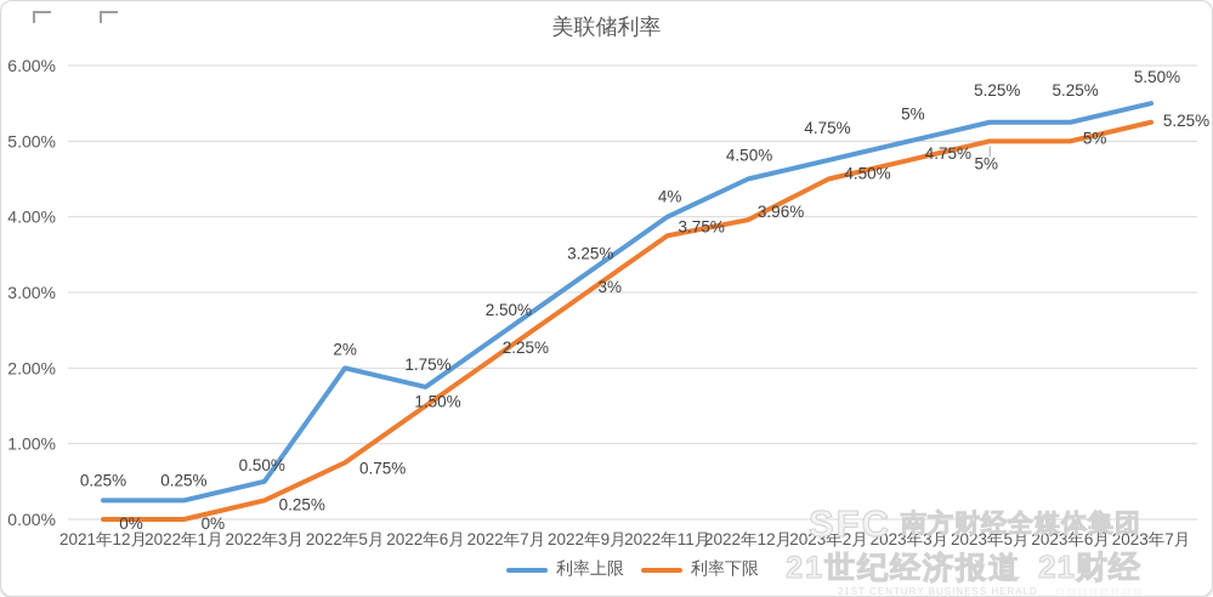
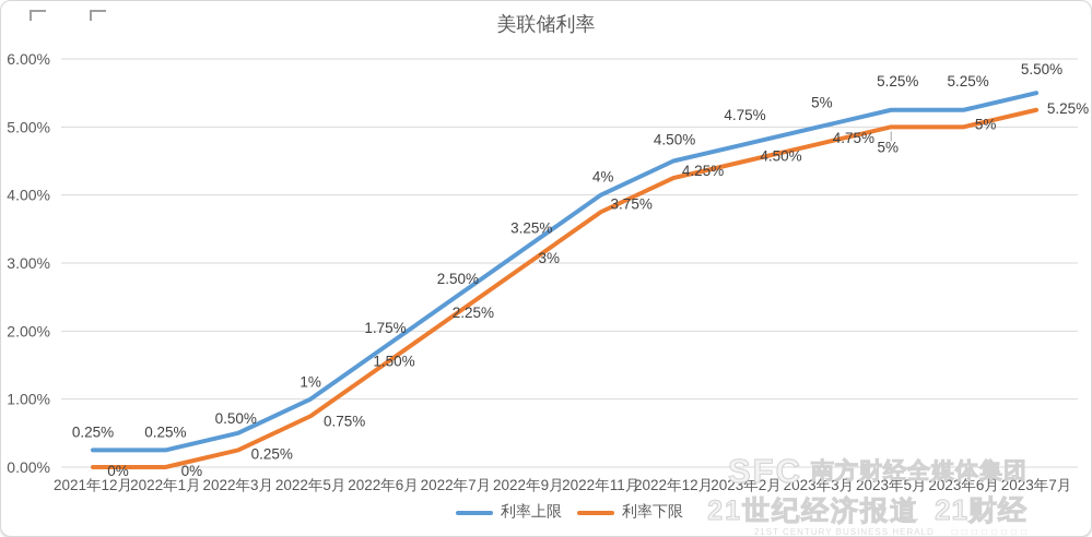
利率上限/2022年5月: 2% -> 1%
利率下限/2022年12月: 3.96% -> 4.25%
